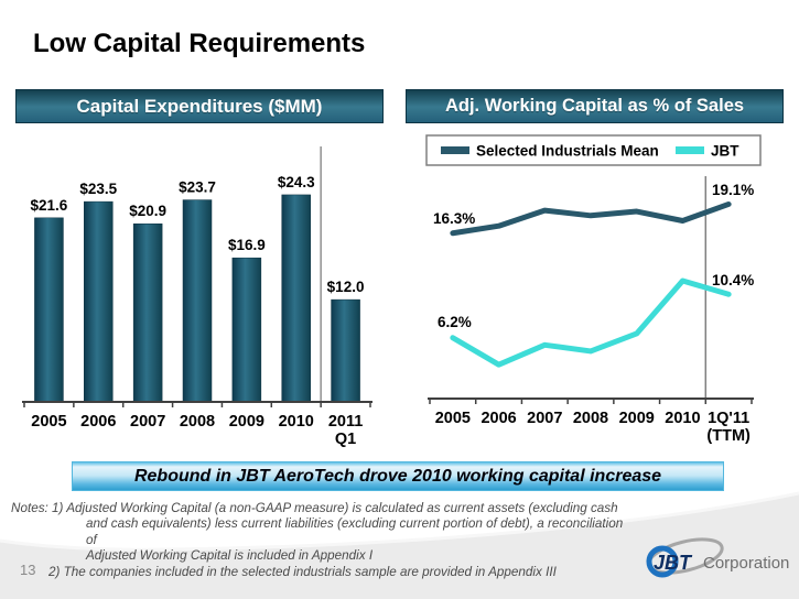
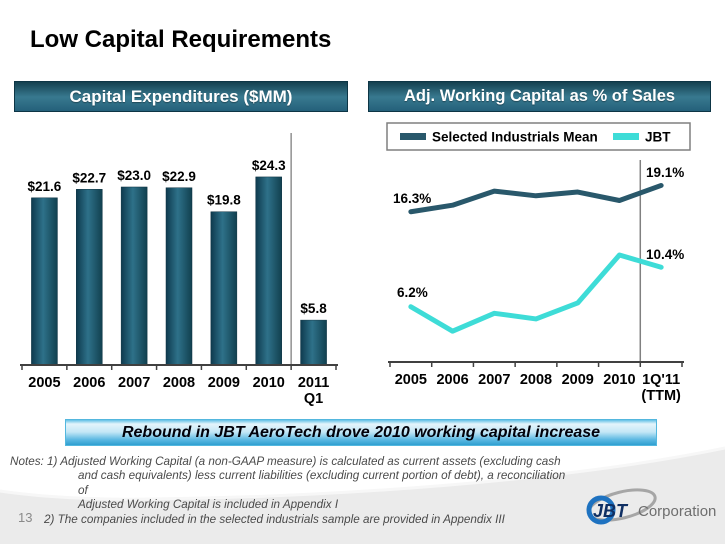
Capital Expenditures ($MM)/2006: $23.5 -> $22.7
Capital Expenditures ($MM)/2007: $20.9 -> $23.0
Capital Expenditures ($MM)/2008: $23.7 -> $22.9
Capital Expenditures ($MM)/2009: $16.9 -> $19.8
Capital Expenditures ($MM)/2011 Q1: $12.0 -> $5.8
